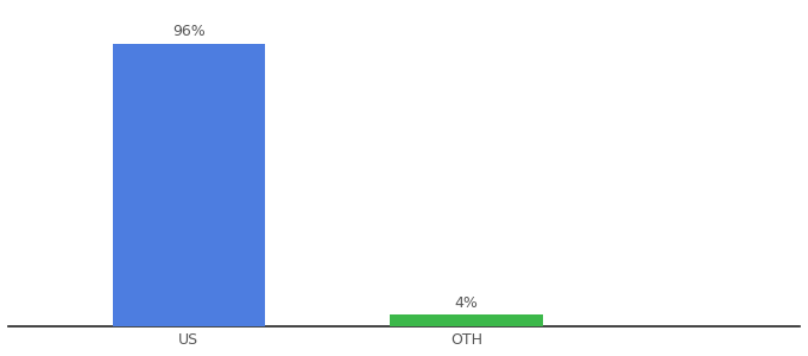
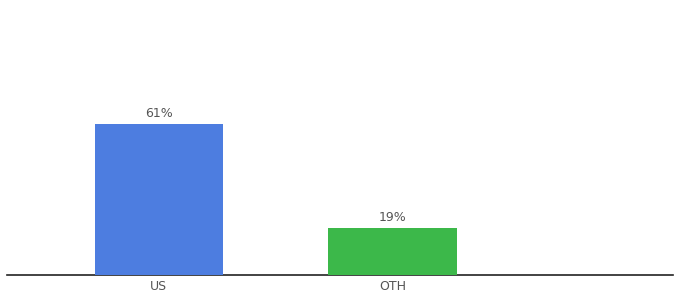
US: 96% -> 61%
OTH: 4% -> 19%
